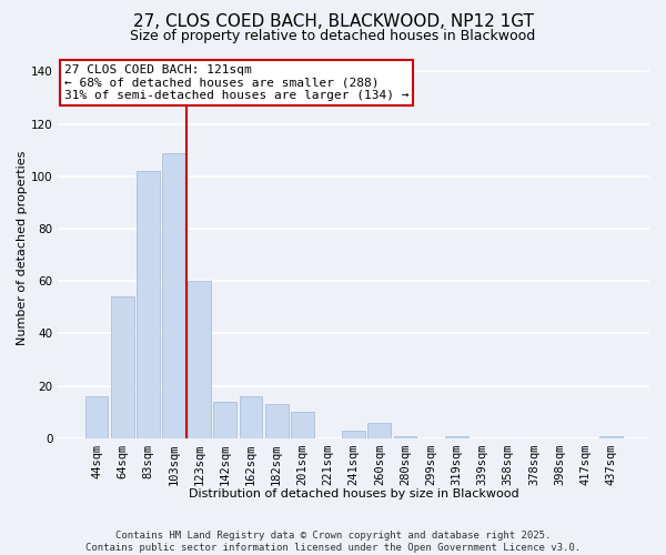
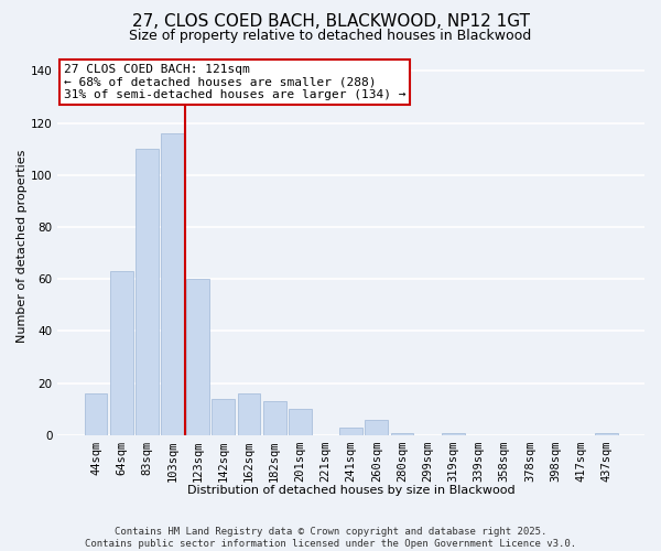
64sqm: 54 -> 63
83sqm: 102 -> 110
103sqm: 109 -> 116
